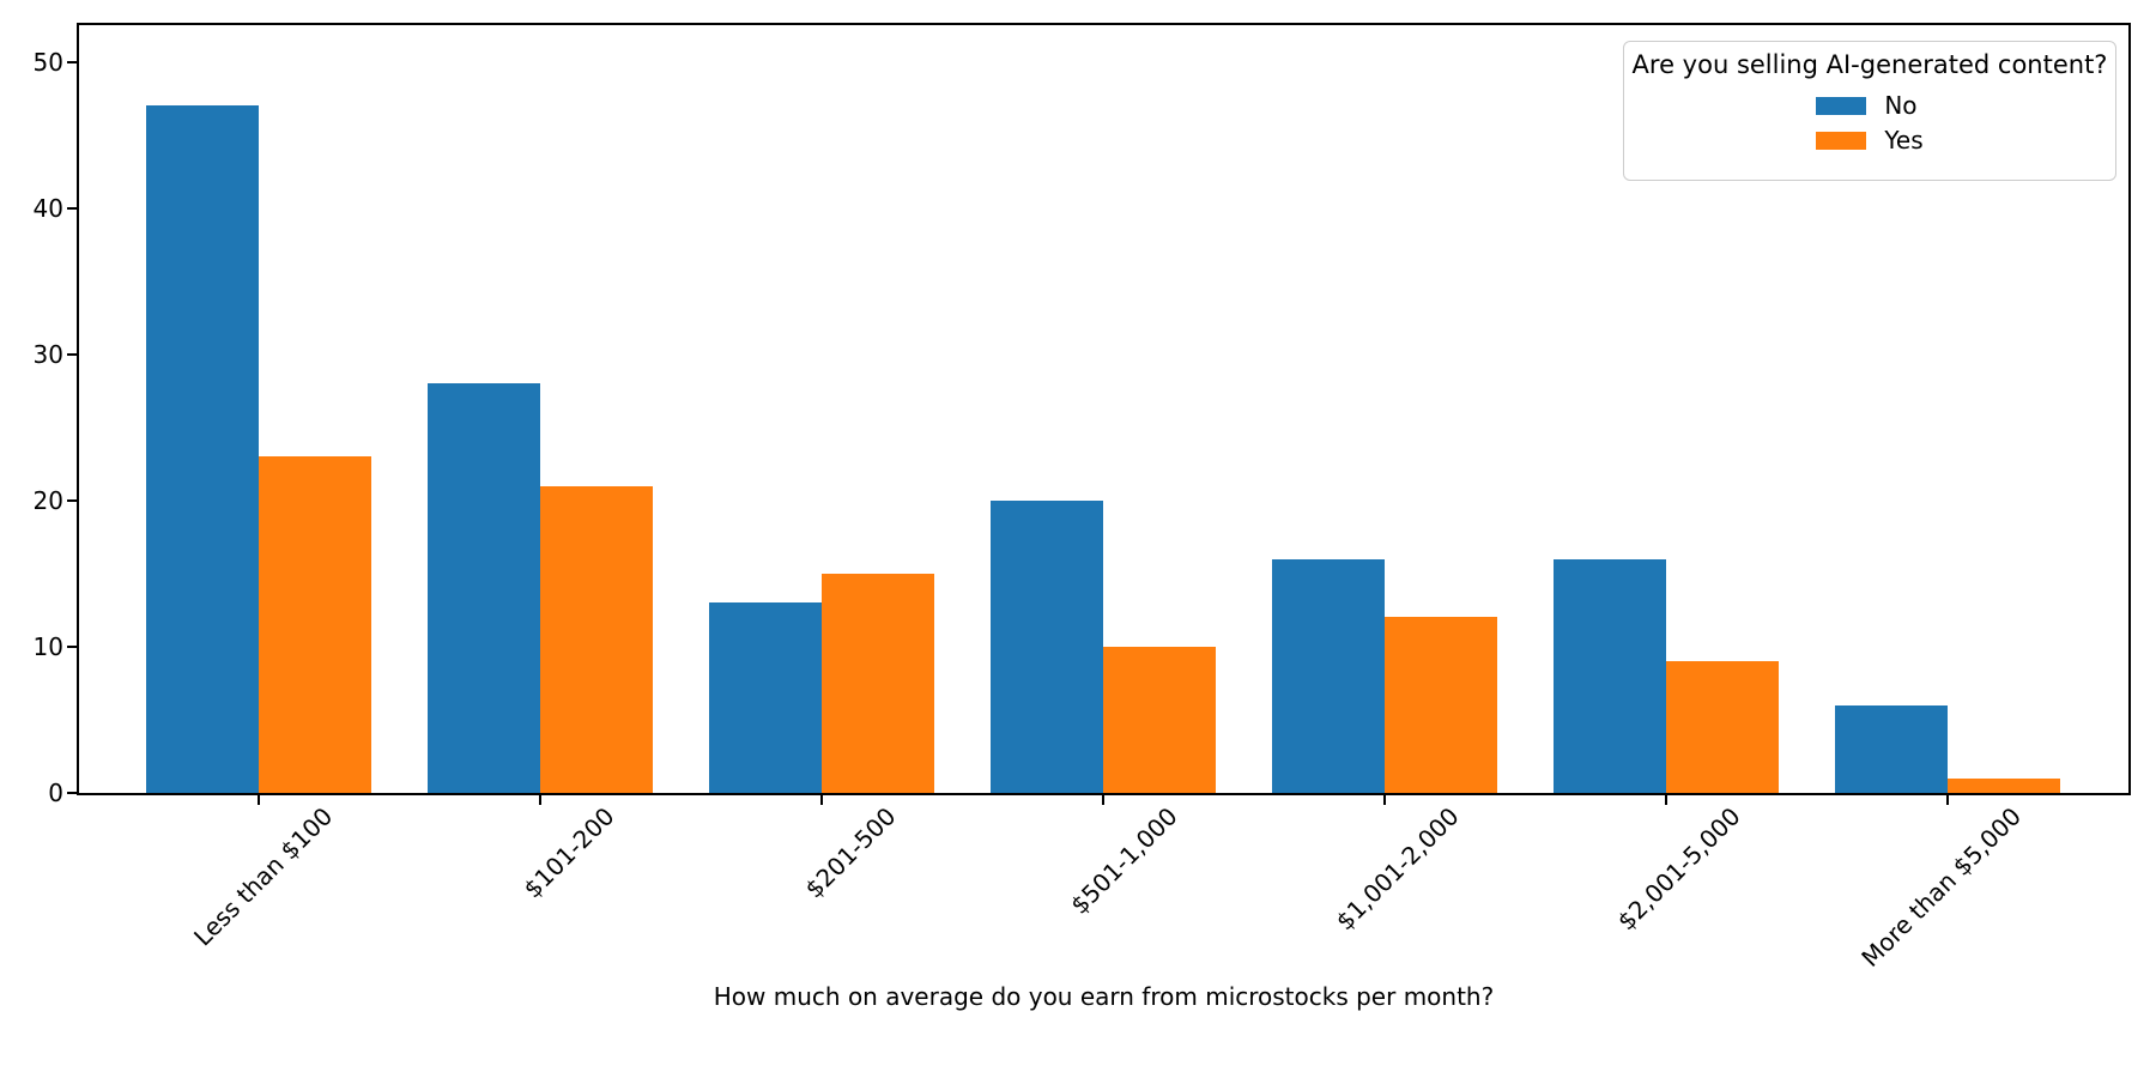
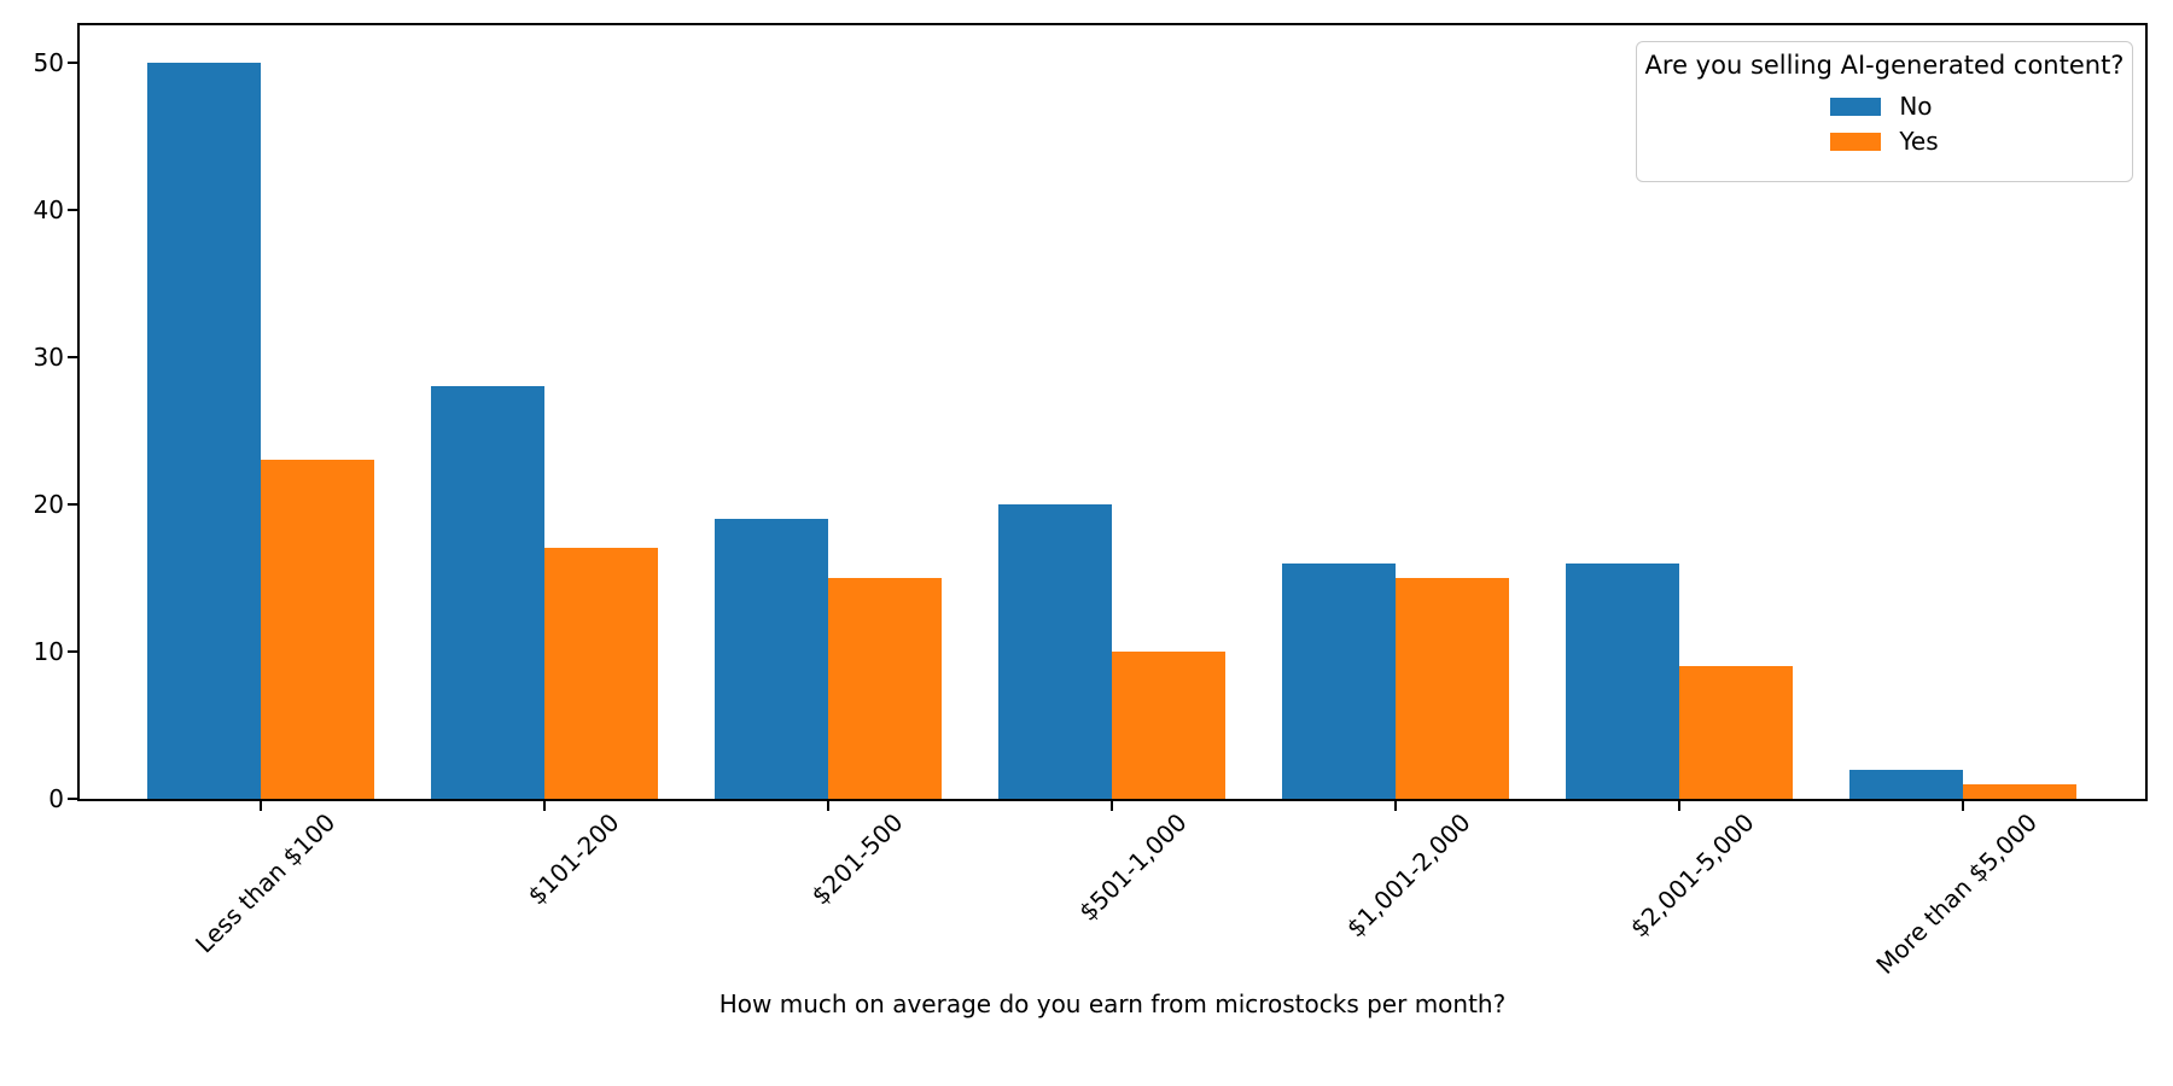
No/Less than $100: 47 -> 50
Yes/$101-200: 21 -> 17
No/$201-500: 13 -> 19
Yes/$1,001-2,000: 12 -> 15
No/More than $5,000: 6 -> 2
